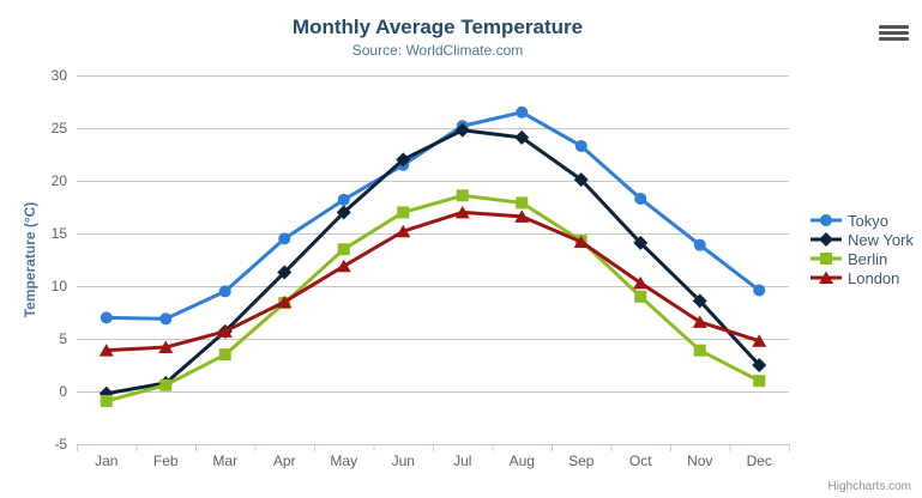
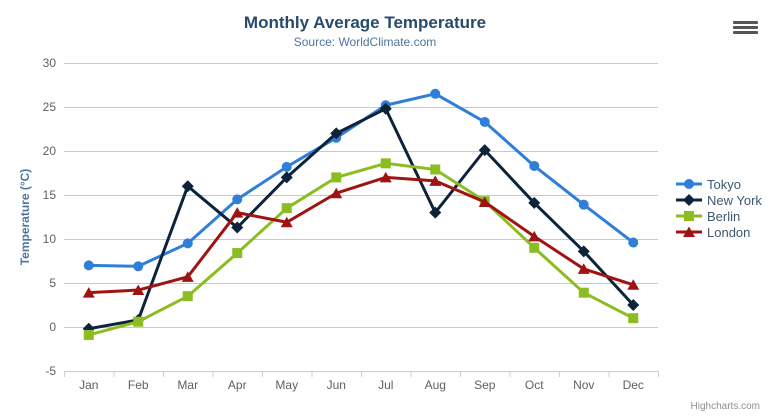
New York/Mar: 6 -> 16
London/Apr: 8 -> 13
New York/Aug: 24 -> 13
